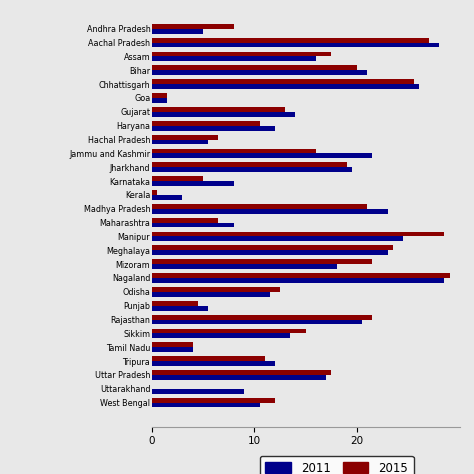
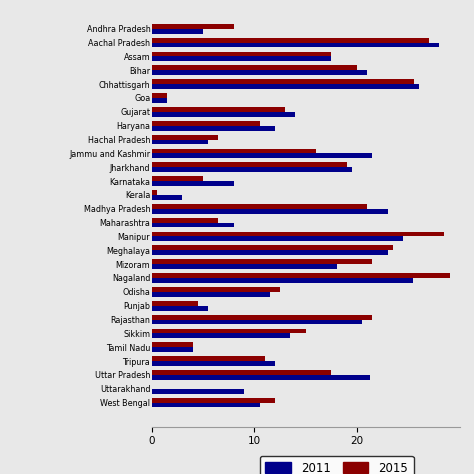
2011/Assam: 16.0 -> 17.5
2011/Nagaland: 28.5 -> 25.4
2011/Uttar Pradesh: 17.0 -> 21.3
